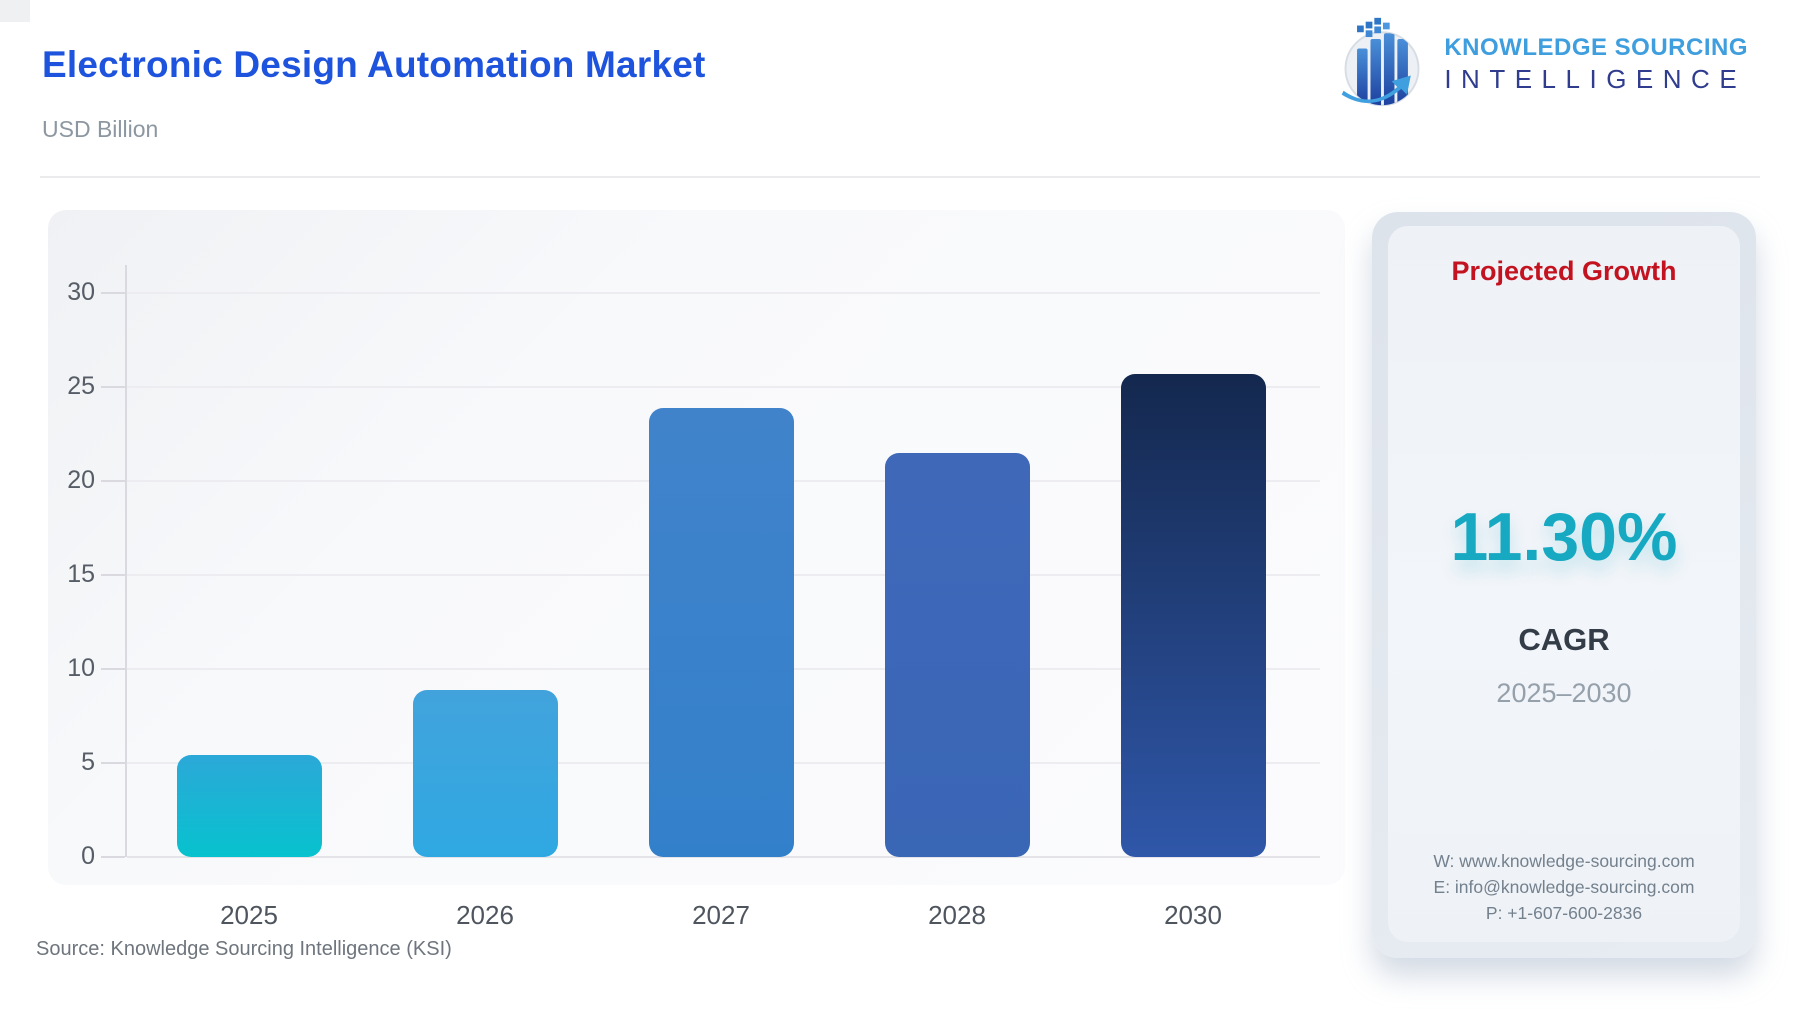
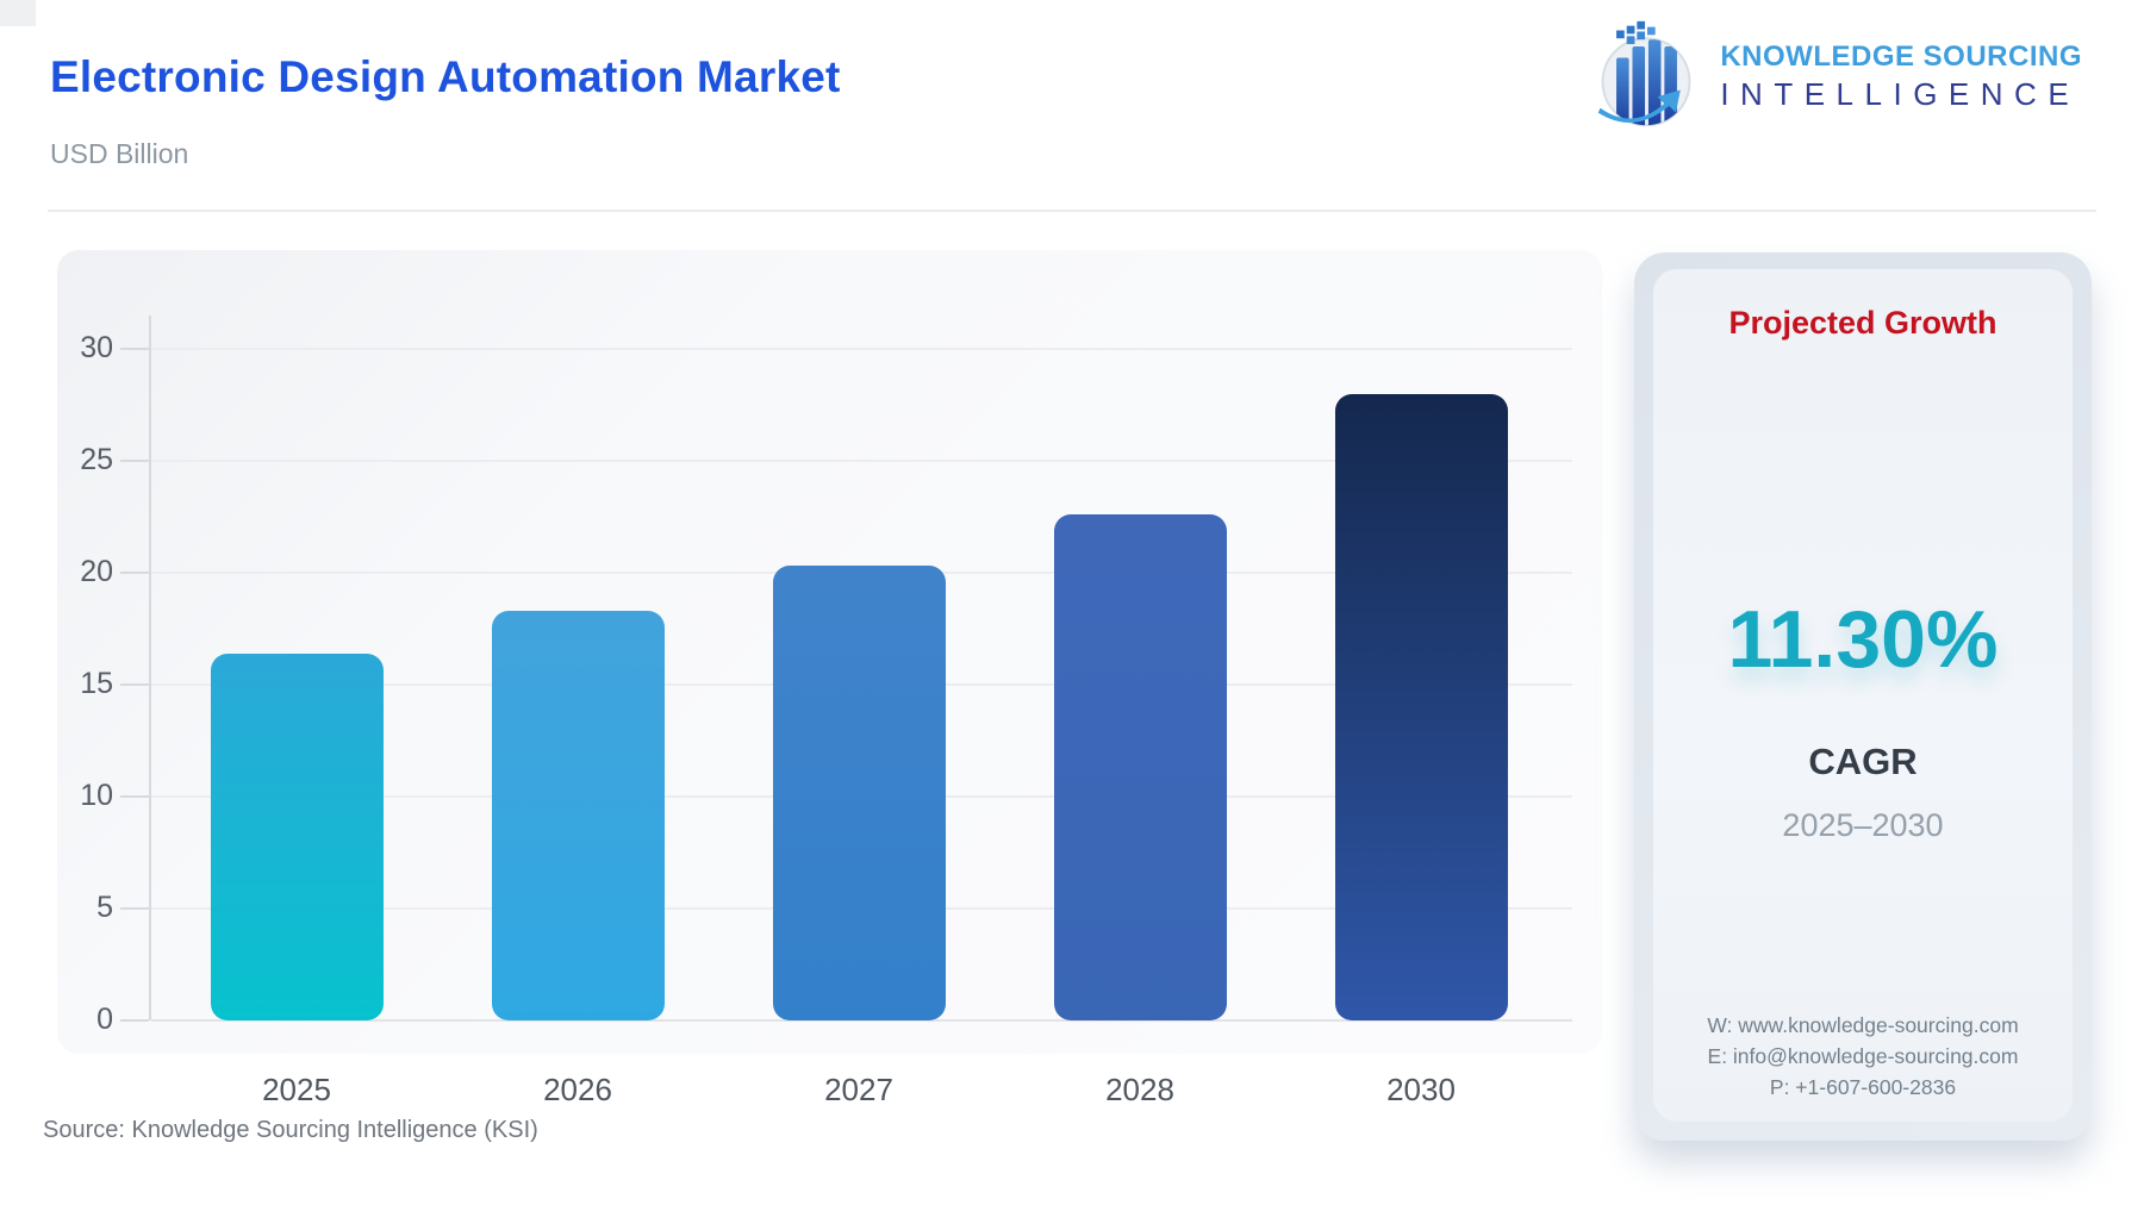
2025: 5.4 -> 16.4
2026: 8.9 -> 18.3
2027: 23.9 -> 20.3
2028: 21.5 -> 22.6
2030: 25.7 -> 28.0
